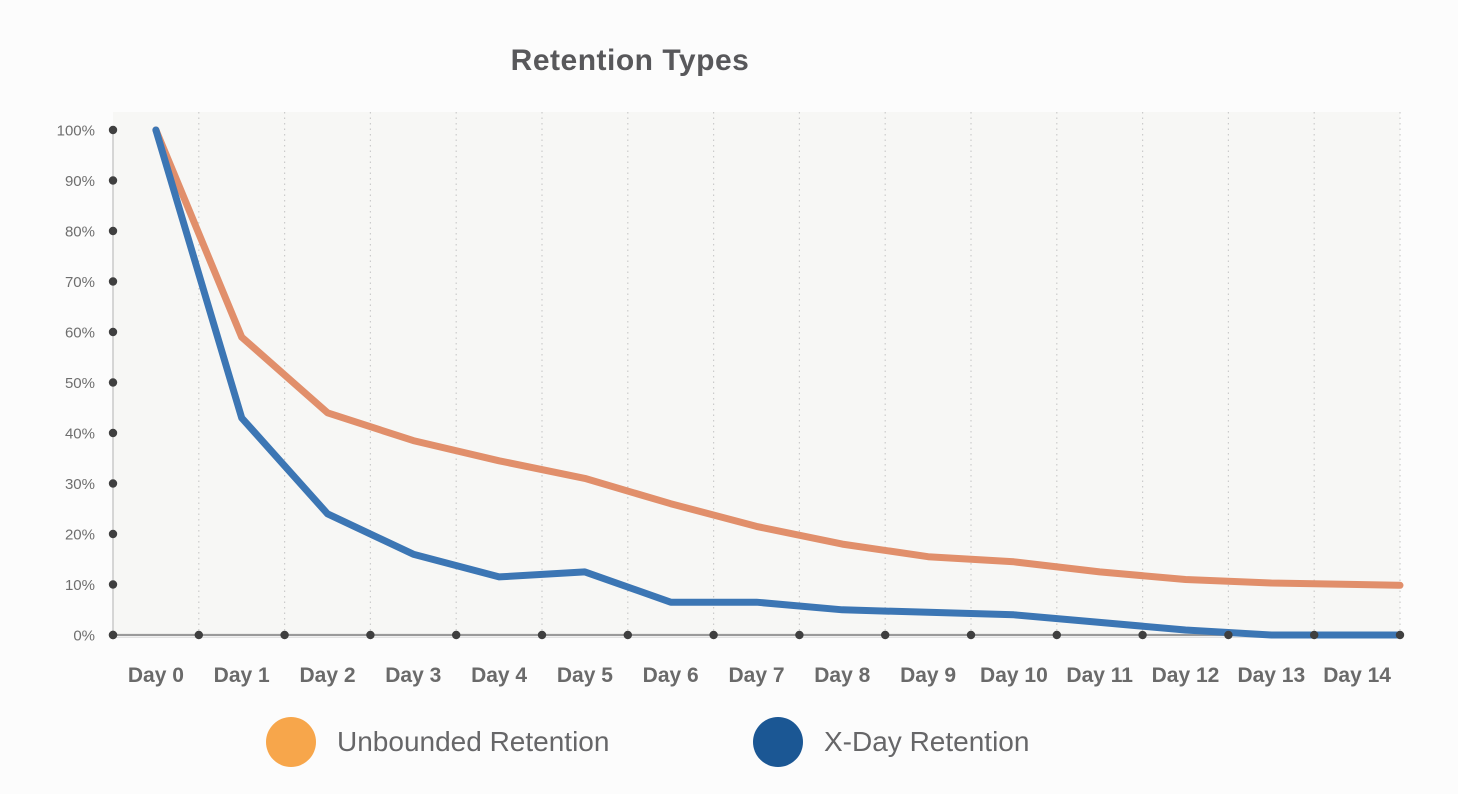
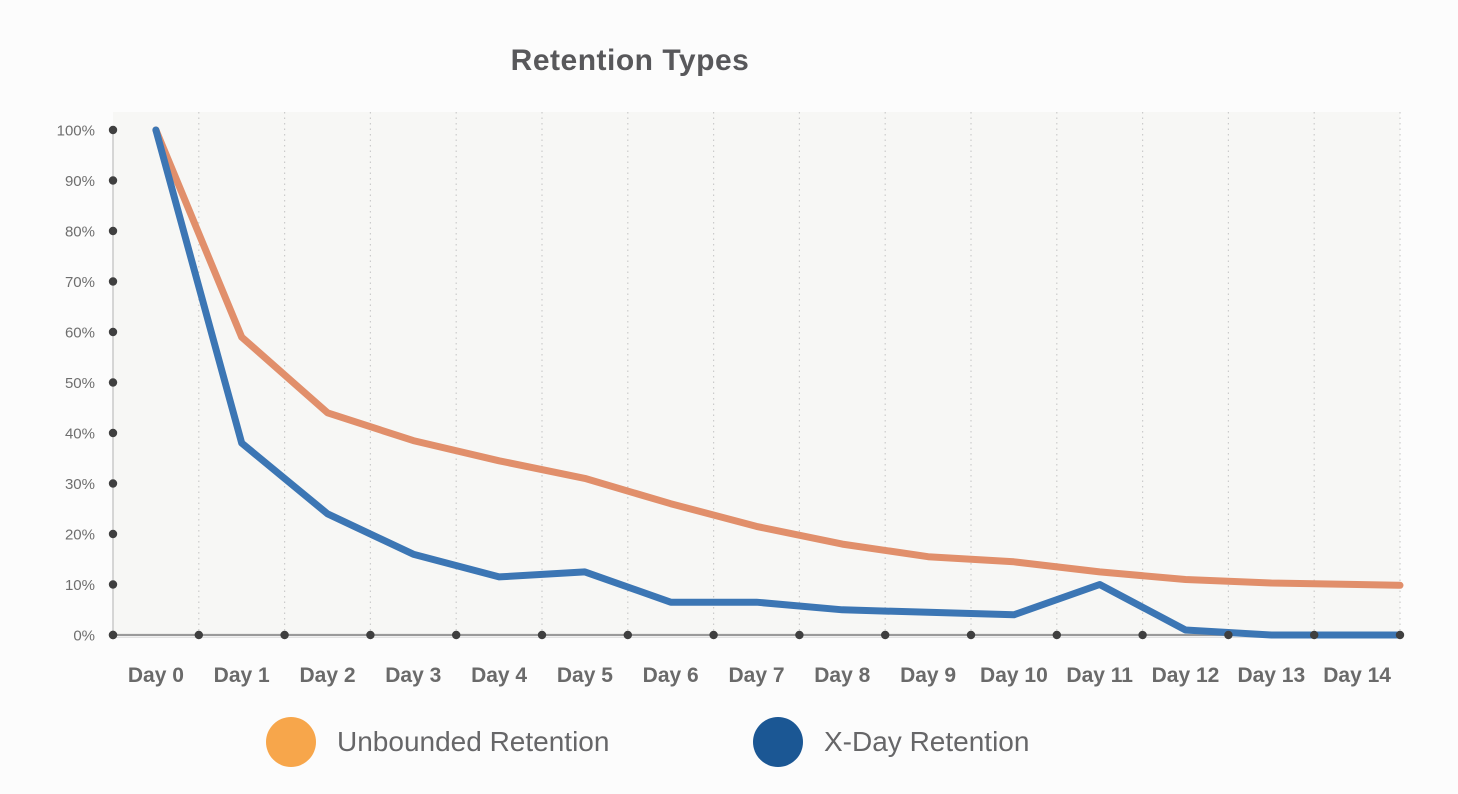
X-Day Retention/Day 1: 43% -> 38%
X-Day Retention/Day 11: 2% -> 10%
